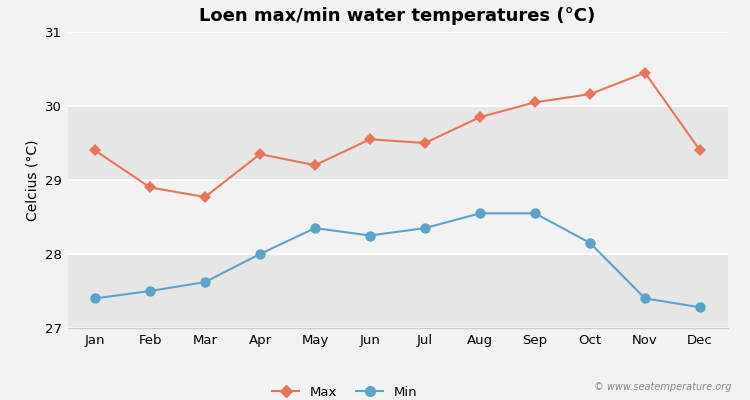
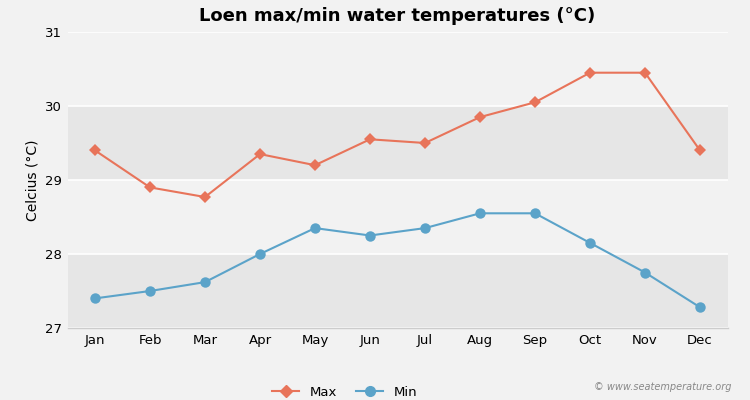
Max/Oct: 30.16 -> 30.45
Min/Nov: 27.40 -> 27.75
